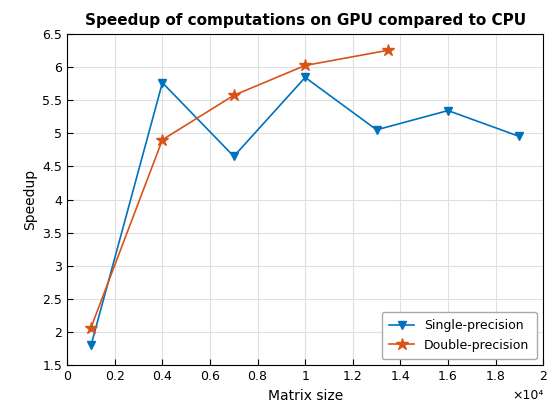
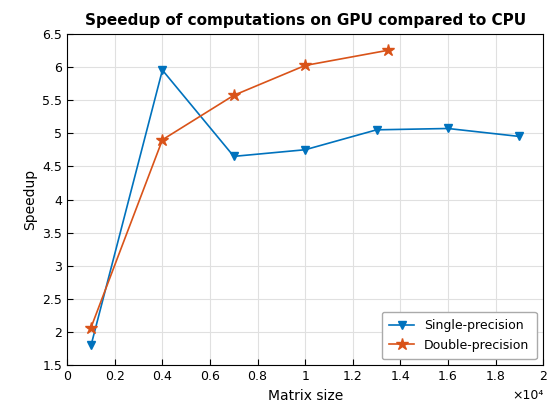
Single-precision/0.4: 5.76 -> 5.95
Single-precision/1: 5.84 -> 4.75
Single-precision/1.6: 5.34 -> 5.07
